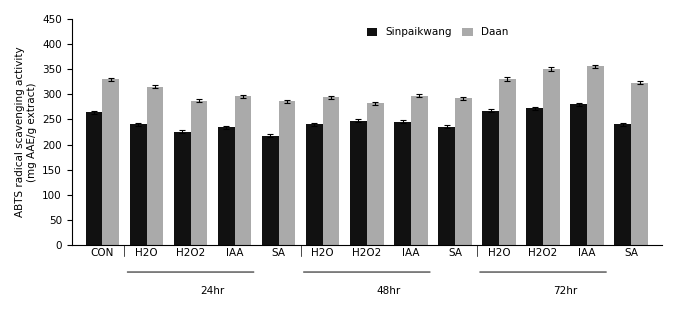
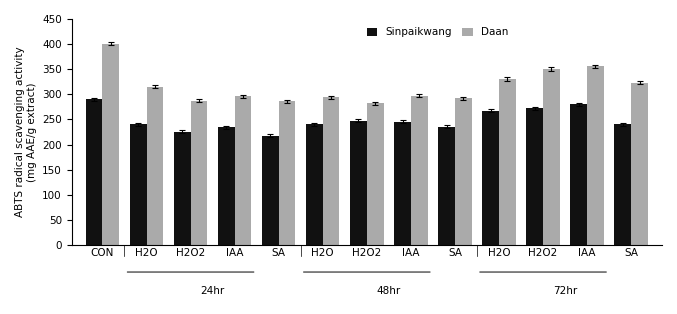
Sinpaikwang/CON: 264 -> 290
Daan/CON: 330 -> 401
